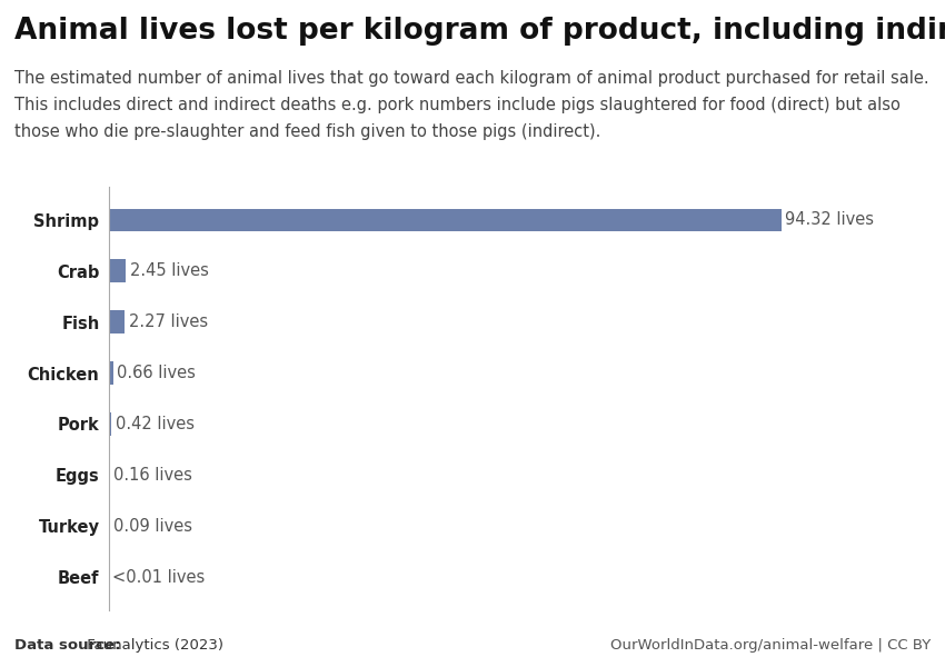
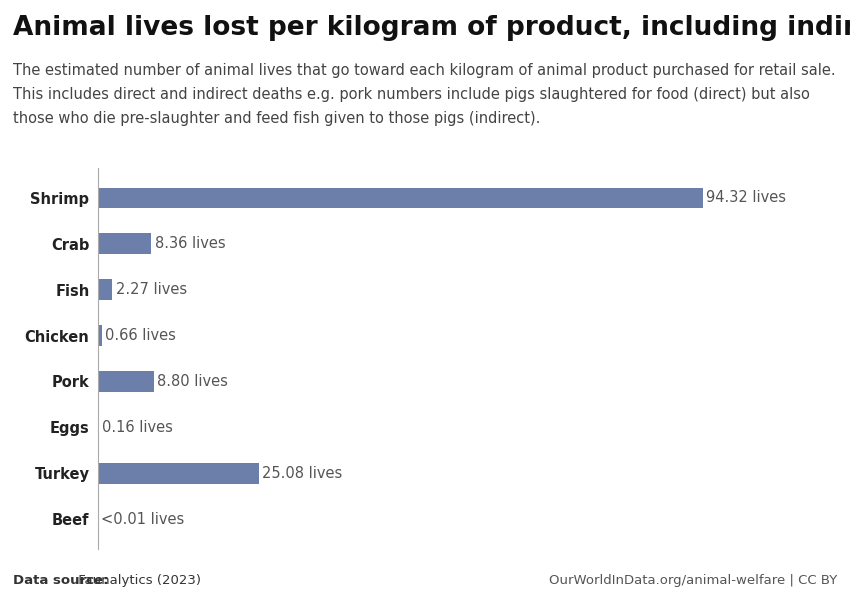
Crab: 2.45 -> 8.36
Pork: 0.42 -> 8.80
Turkey: 0.09 -> 25.08
